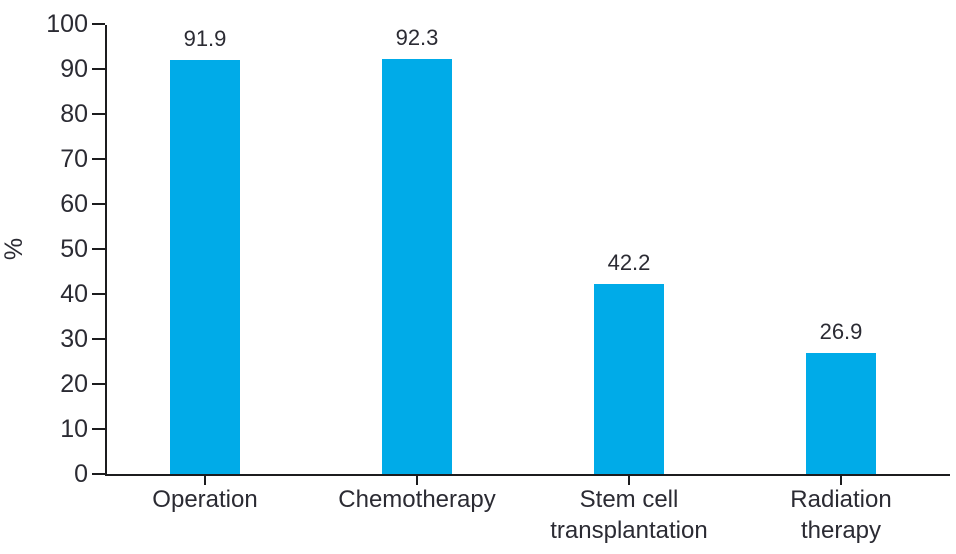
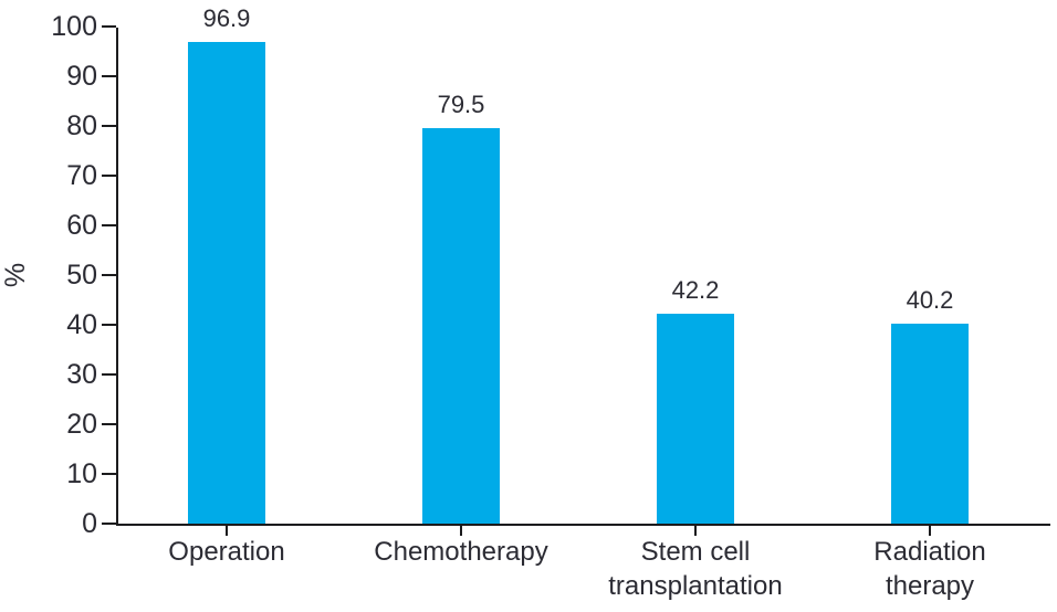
Operation: 91.9 -> 96.9
Chemotherapy: 92.3 -> 79.5
Radiation therapy: 26.9 -> 40.2
